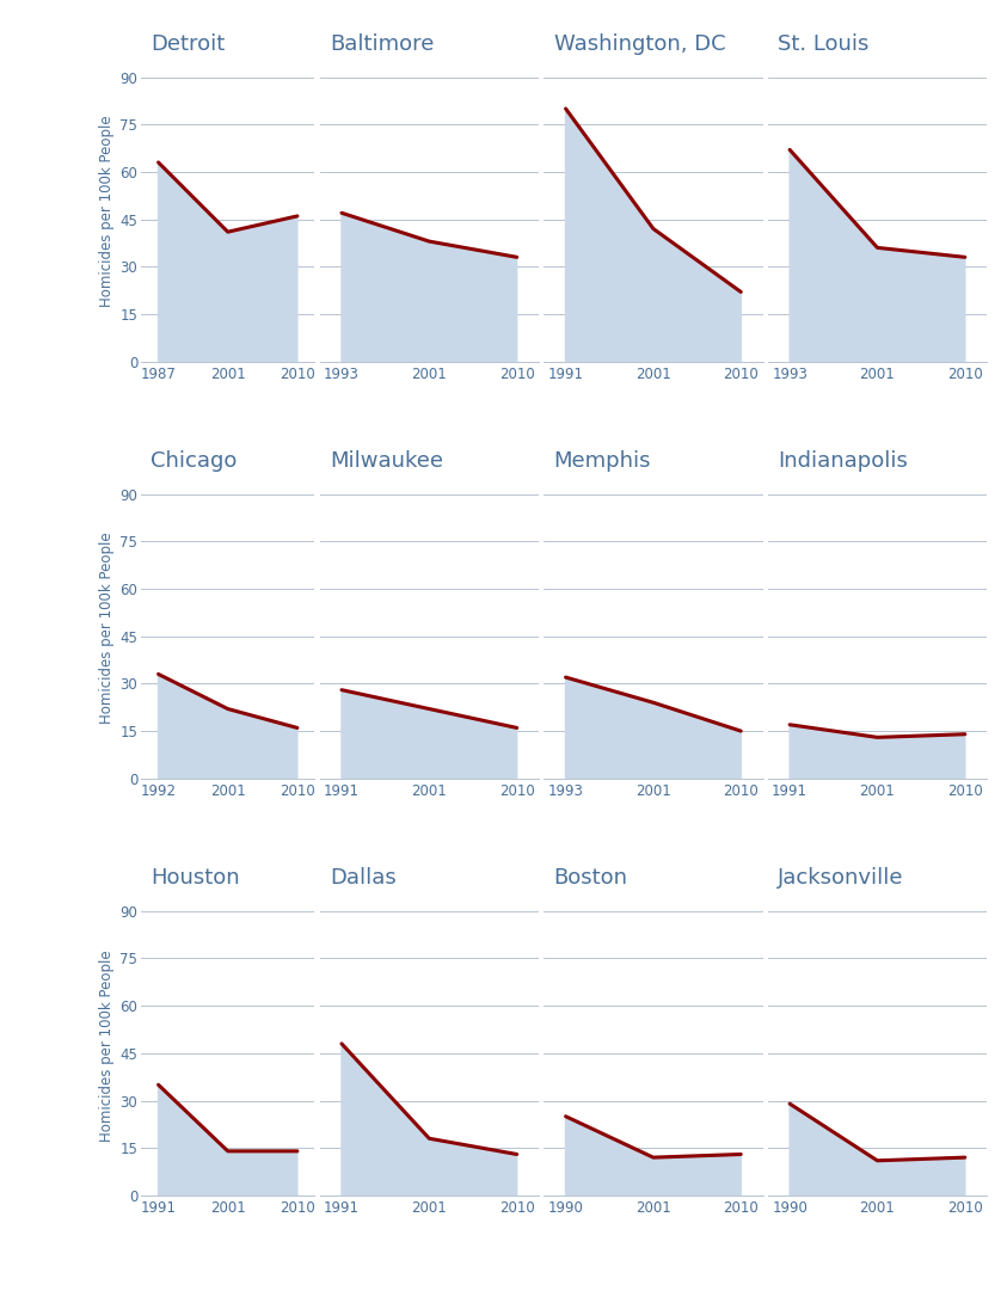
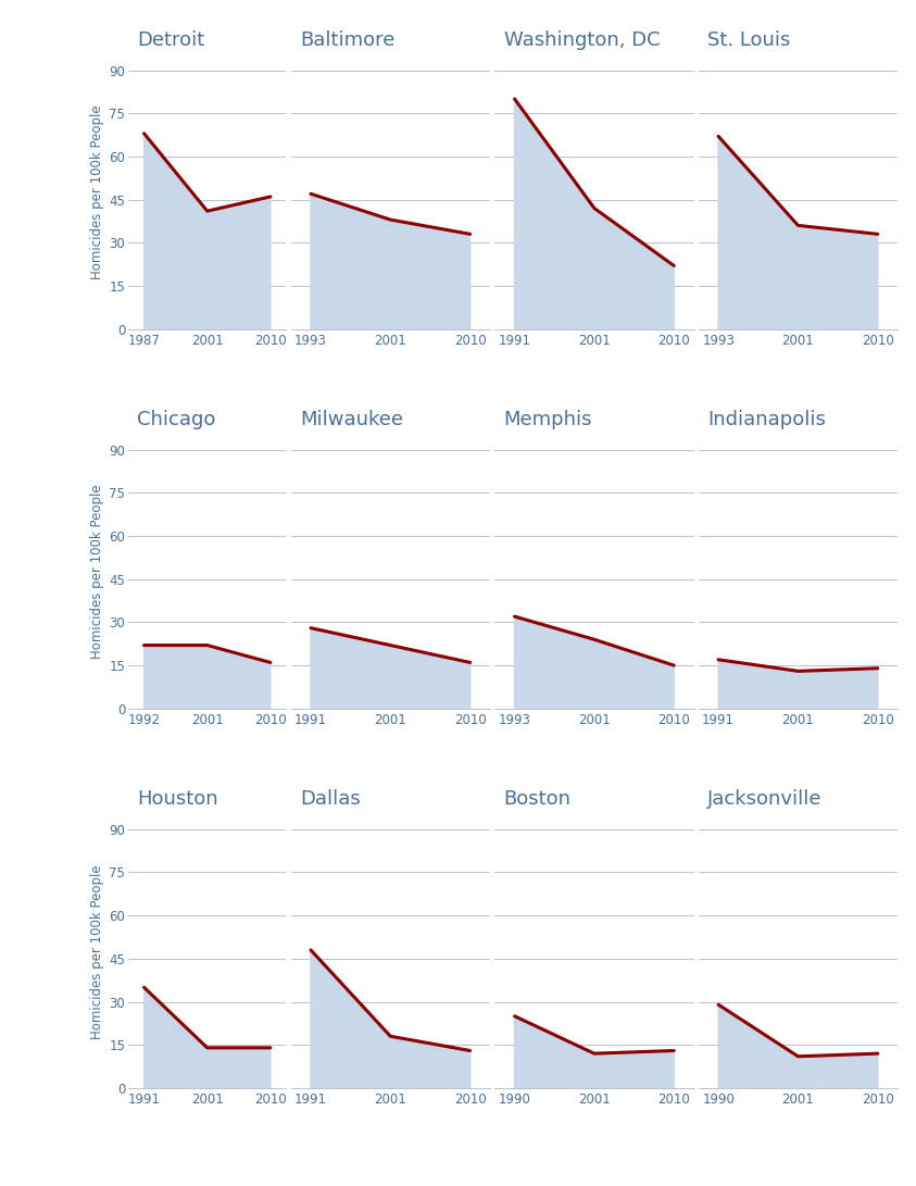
1987: 63 -> 68
1992: 33 -> 22
